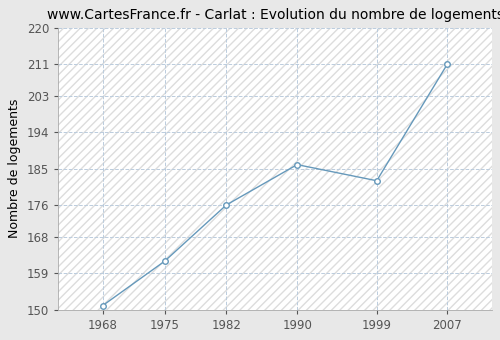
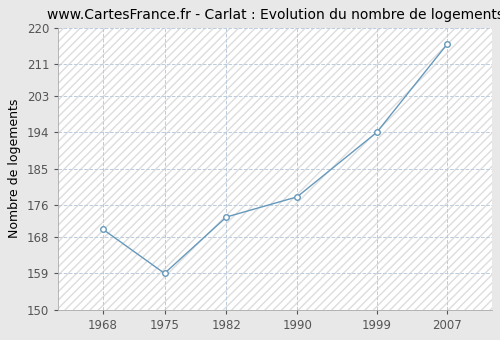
1968: 151 -> 170
1975: 162 -> 159
1982: 176 -> 173
1990: 186 -> 178
1999: 182 -> 194
2007: 211 -> 216
